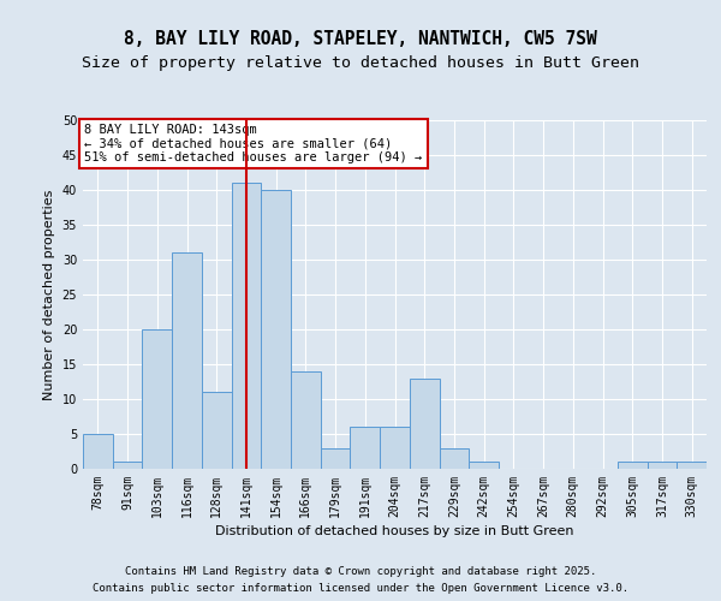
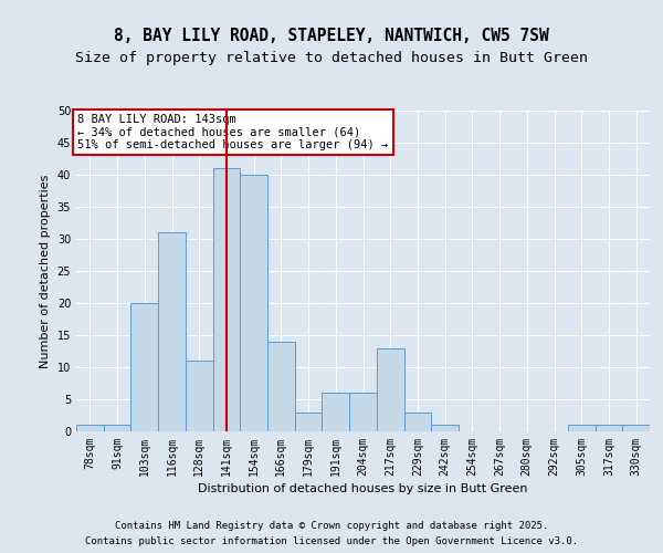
78sqm: 5 -> 1
